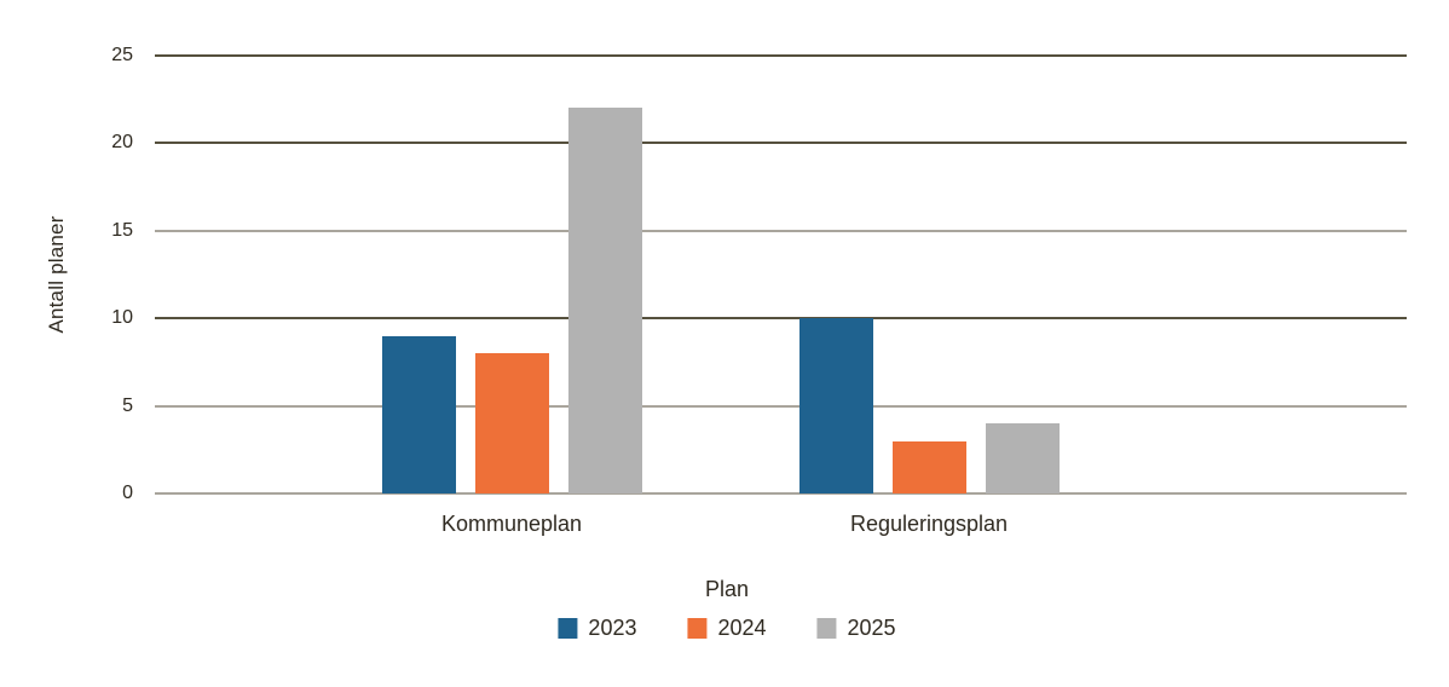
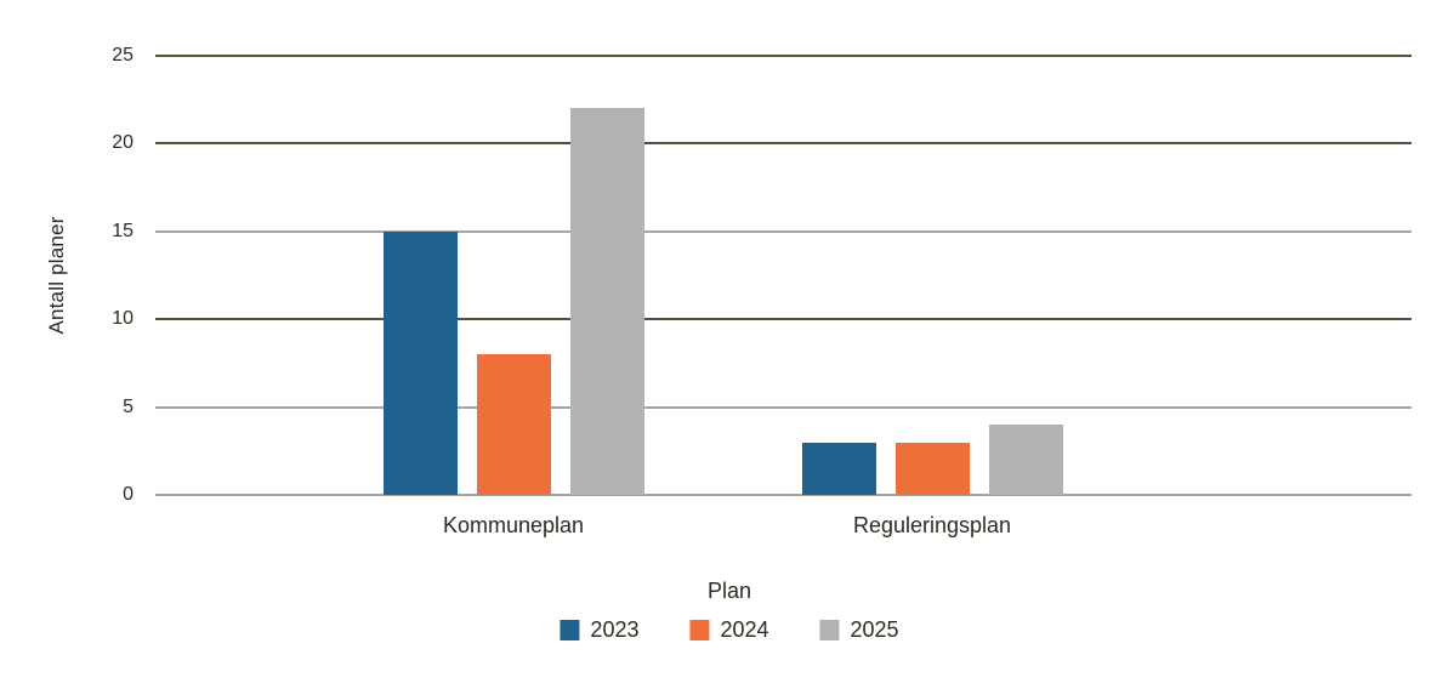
2023/Kommuneplan: 9 -> 15
2023/Reguleringsplan: 10 -> 3
